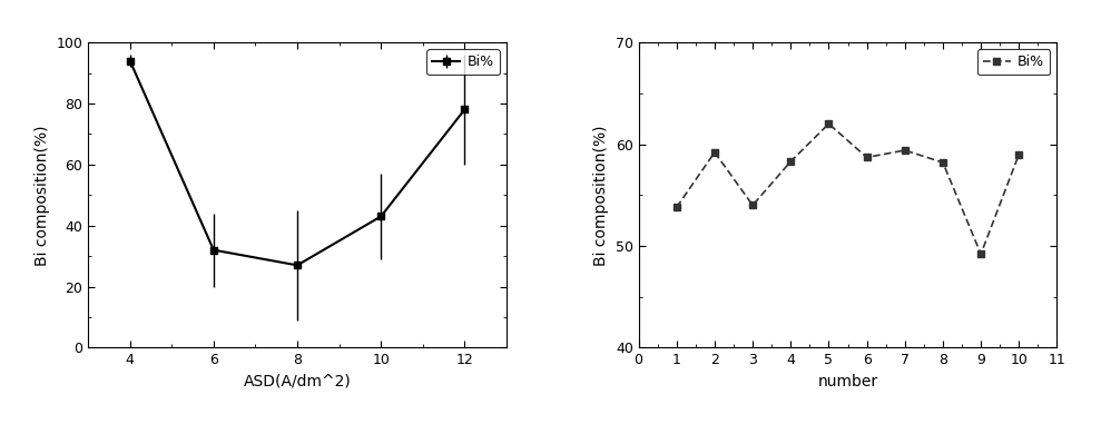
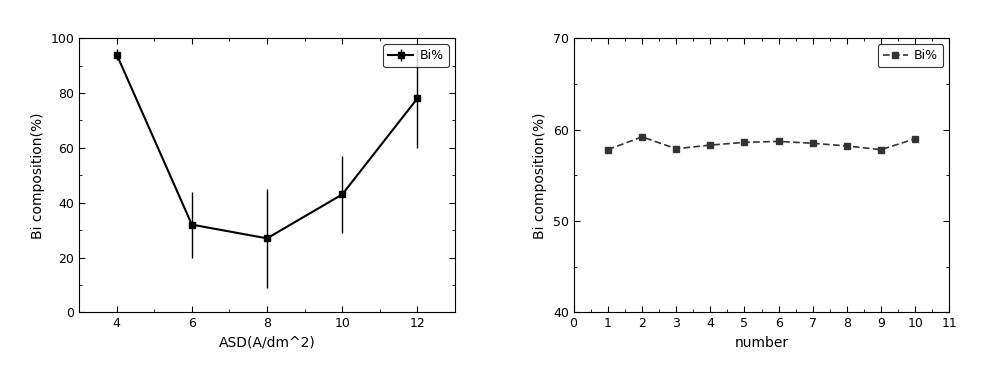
1: 53.8 -> 57.8
3: 54.0 -> 57.9
5: 62.0 -> 58.6
7: 59.4 -> 58.5
9: 49.2 -> 57.8
